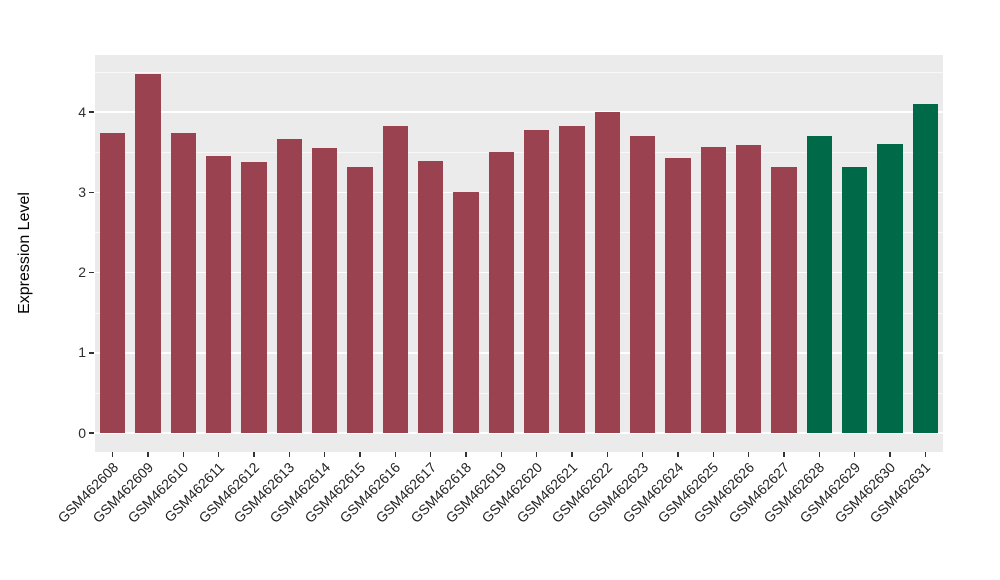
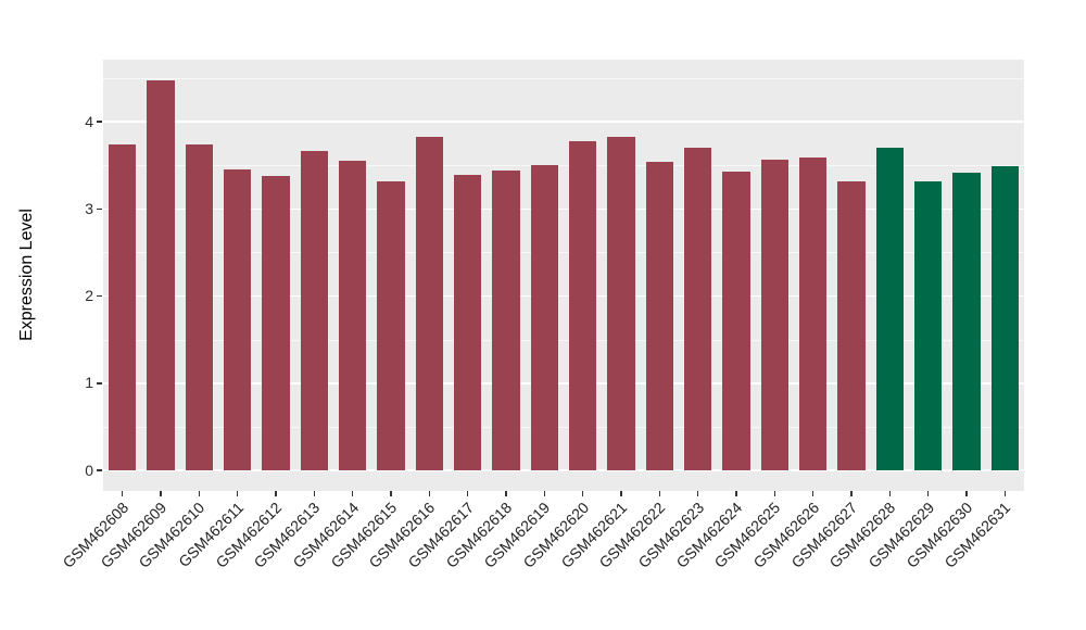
GSM462618: 3.0 -> 3.4
GSM462622: 4.0 -> 3.5
GSM462630: 3.6 -> 3.4
GSM462631: 4.1 -> 3.5
